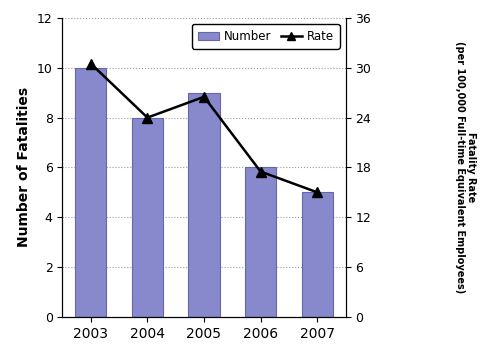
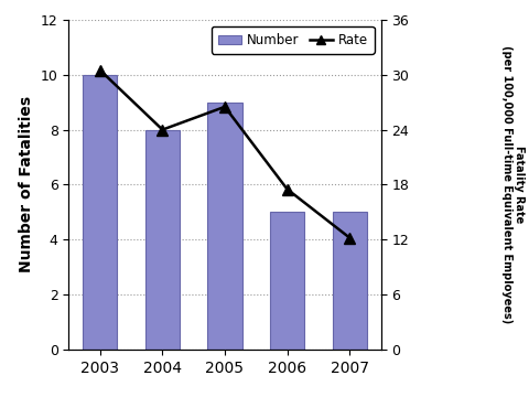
Number/2006: 6 -> 5
Rate/2007: 15.0 -> 12.2
